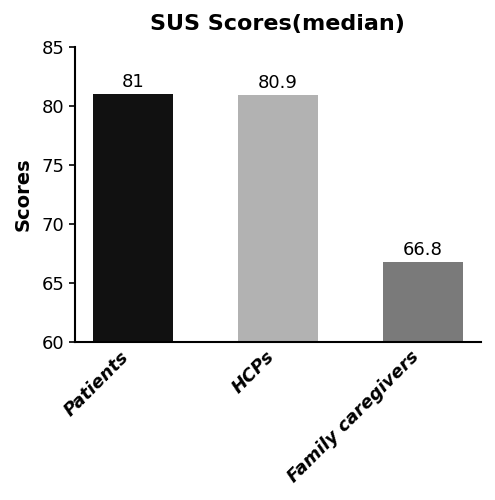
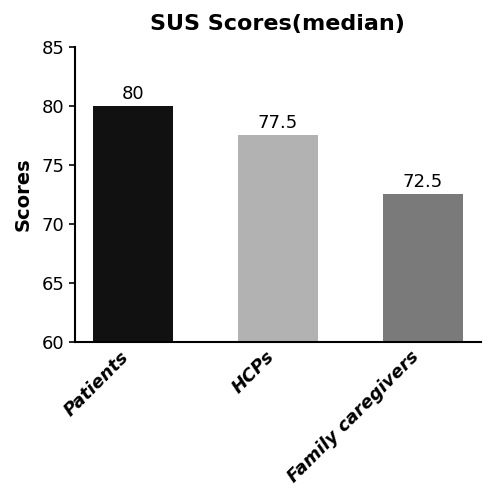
Patients: 81 -> 80
HCPs: 80.9 -> 77.5
Family caregivers: 66.8 -> 72.5
